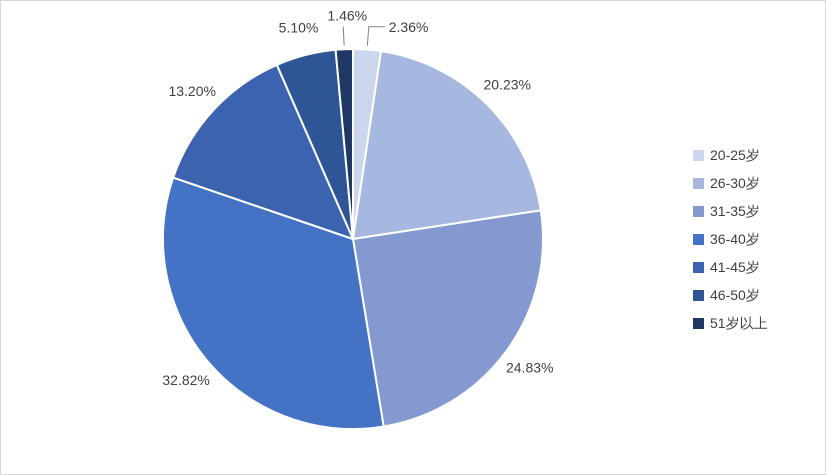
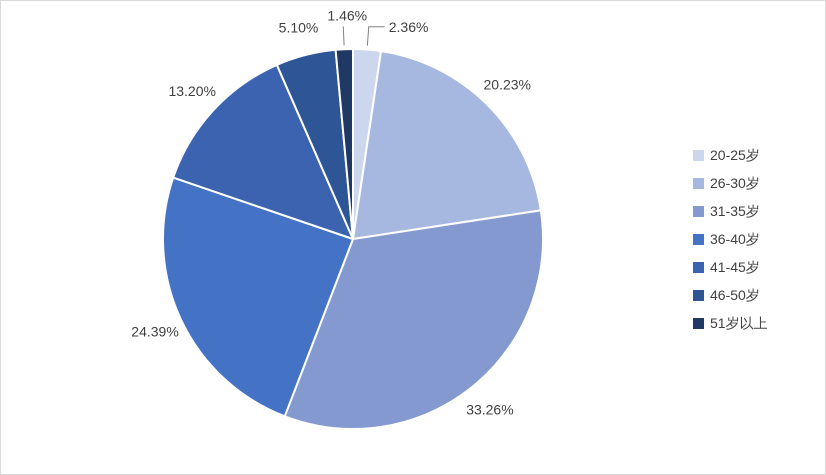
31-35岁: 24.83% -> 33.26%
36-40岁: 32.82% -> 24.39%
